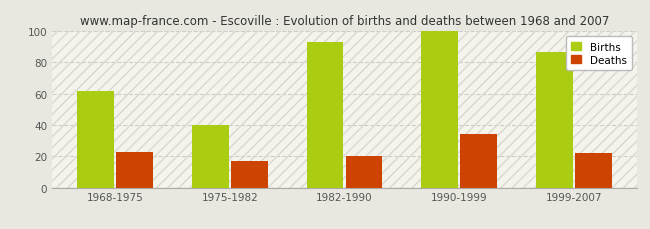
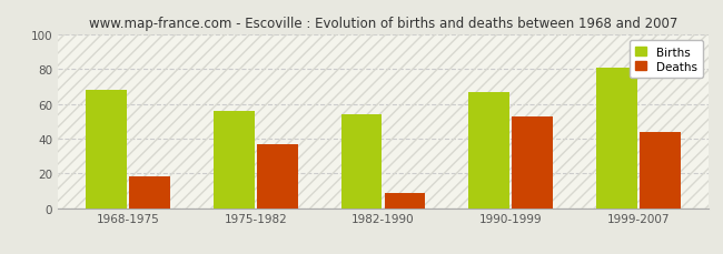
Births/1968-1975: 62 -> 68
Deaths/1968-1975: 23 -> 18
Births/1975-1982: 40 -> 56
Deaths/1975-1982: 17 -> 37
Births/1982-1990: 93 -> 54
Deaths/1982-1990: 20 -> 9
Births/1990-1999: 100 -> 67
Deaths/1990-1999: 34 -> 53
Births/1999-2007: 87 -> 81
Deaths/1999-2007: 22 -> 44
